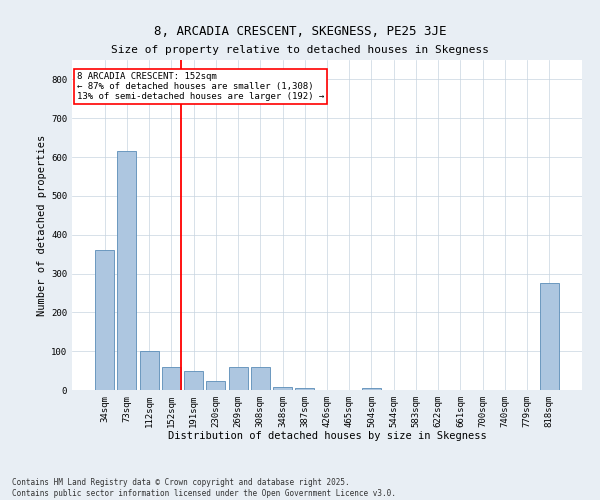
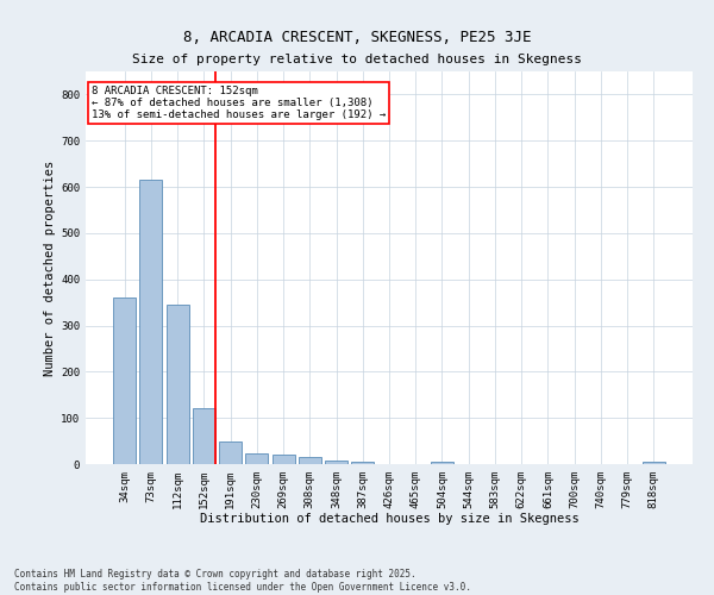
112sqm: 100 -> 345
152sqm: 60 -> 120
269sqm: 60 -> 20
308sqm: 60 -> 15
818sqm: 275 -> 5
